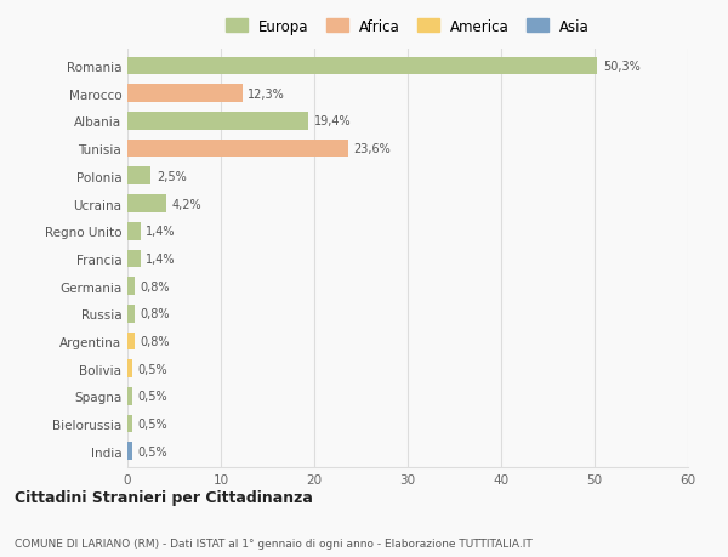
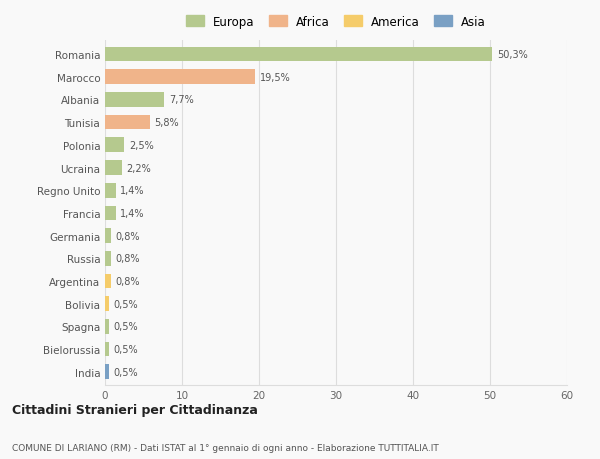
Marocco: 12,3% -> 19,5%
Albania: 19,4% -> 7,7%
Tunisia: 23,6% -> 5,8%
Ucraina: 4,2% -> 2,2%
